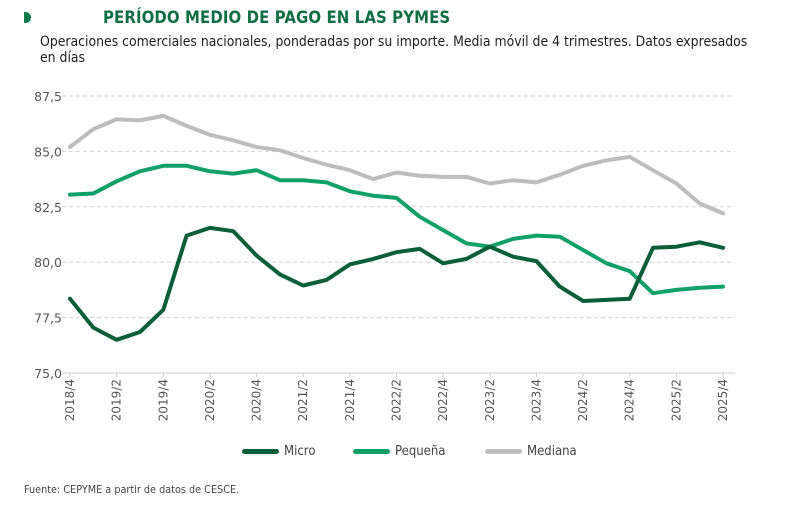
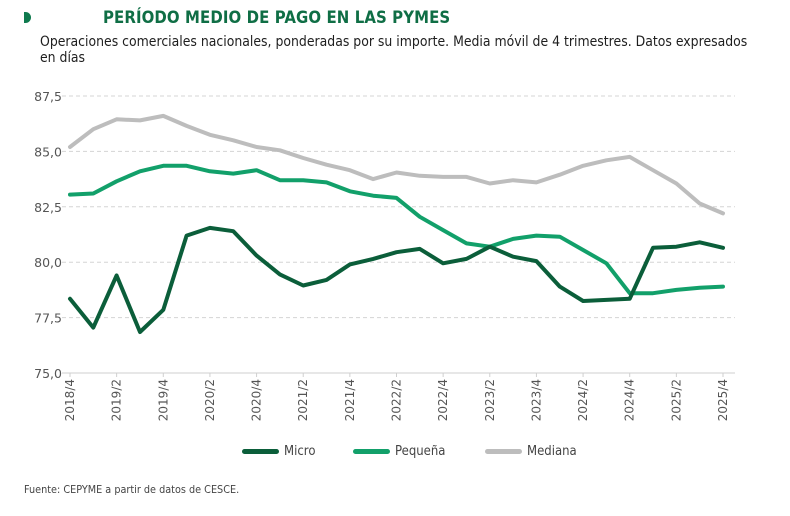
Micro/2019/2: 76,5 -> 79,4
Pequeña/2024/4: 79,6 -> 78,6
